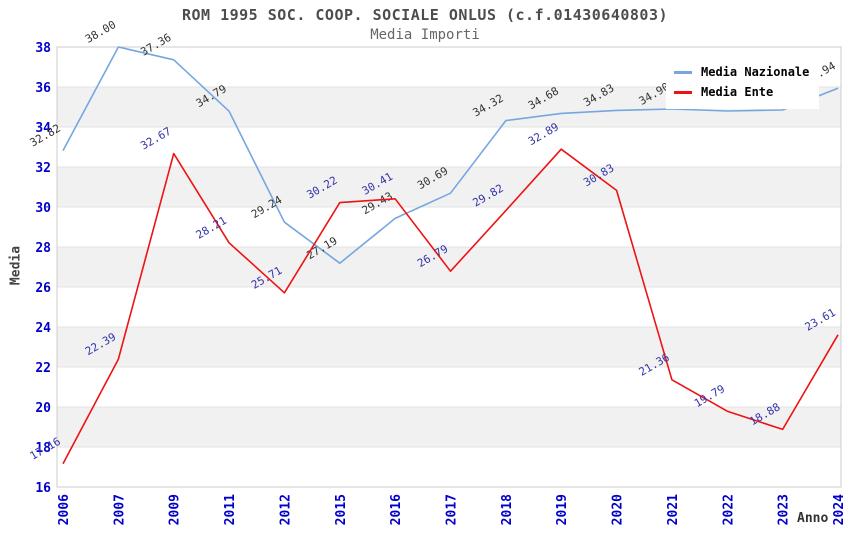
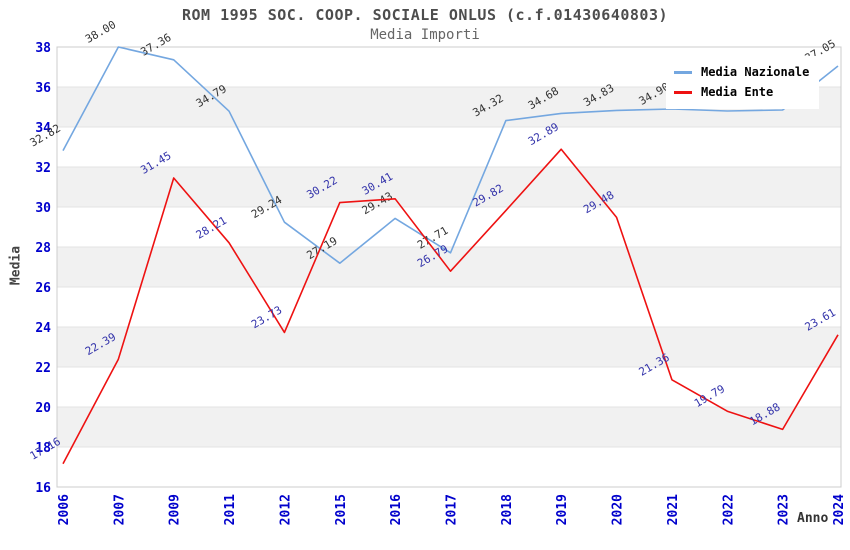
Media Ente/2009: 32.67 -> 31.45
Media Ente/2012: 25.71 -> 23.73
Media Nazionale/2017: 30.69 -> 27.71
Media Ente/2020: 30.83 -> 29.48
Media Nazionale/2024: 35.94 -> 37.05
